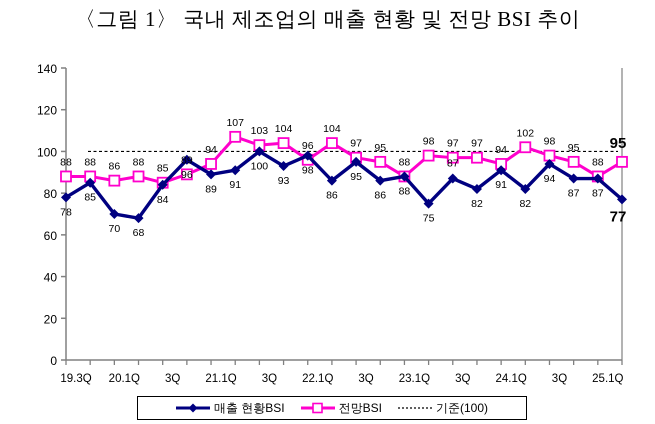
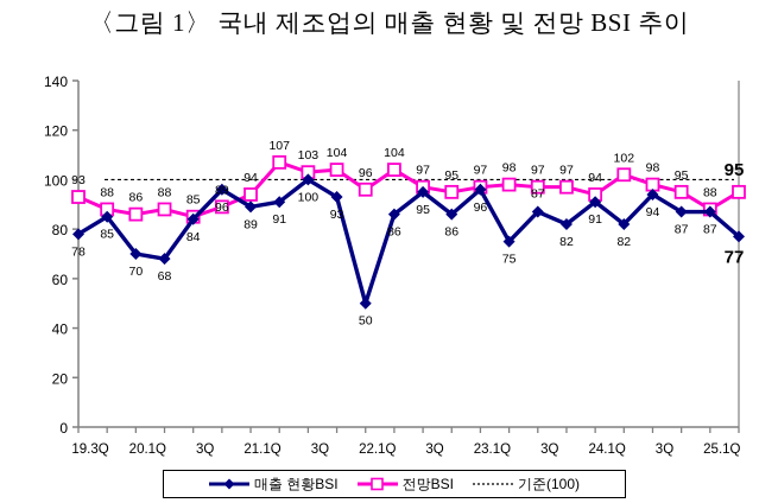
전망BSI/19.3Q: 88 -> 93
매출 현황BSI/22.1Q: 98 -> 50
매출 현황BSI/23.1Q: 88 -> 96
전망BSI/23.1Q: 88 -> 97
